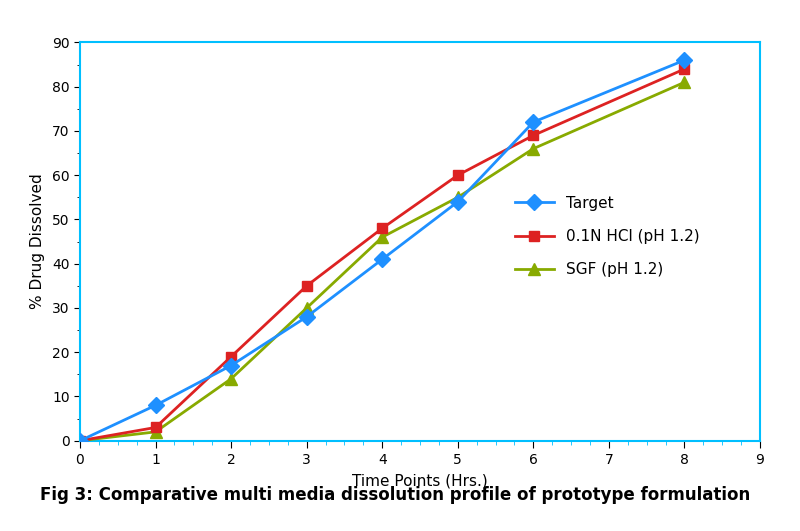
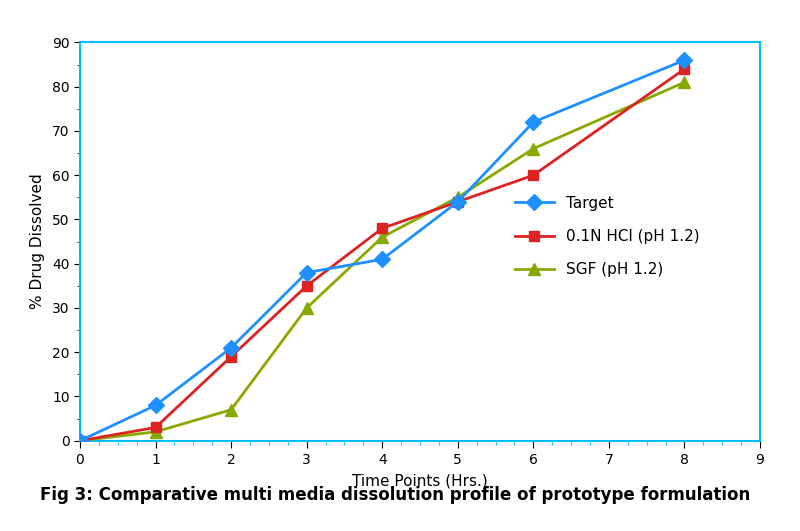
Target/2: 17 -> 21
SGF (pH 1.2)/2: 14 -> 7
Target/3: 28 -> 38
0.1N HCl (pH 1.2)/5: 60 -> 54
0.1N HCl (pH 1.2)/6: 69 -> 60
